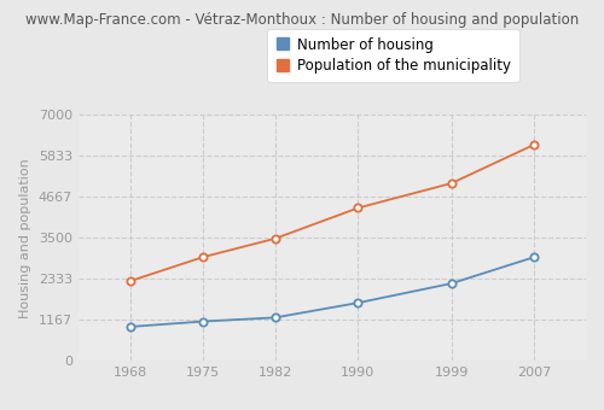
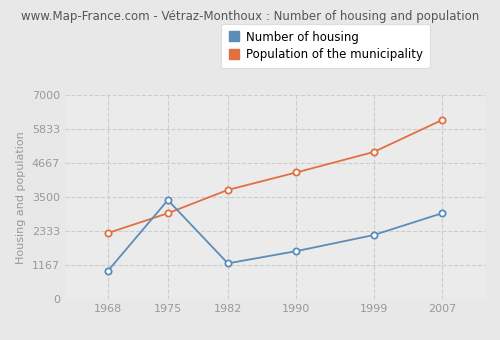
Number of housing/1975: 1120 -> 3400
Population of the municipality/1982: 3480 -> 3750
